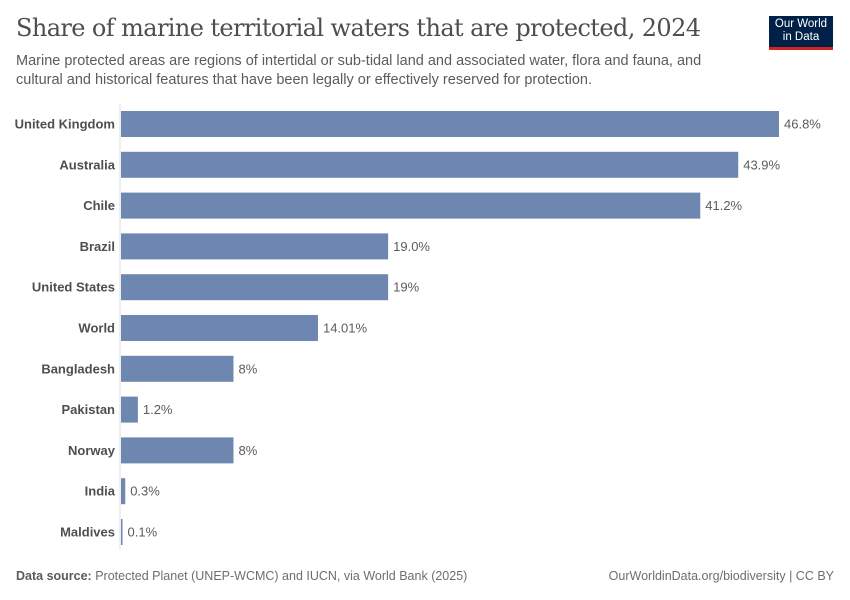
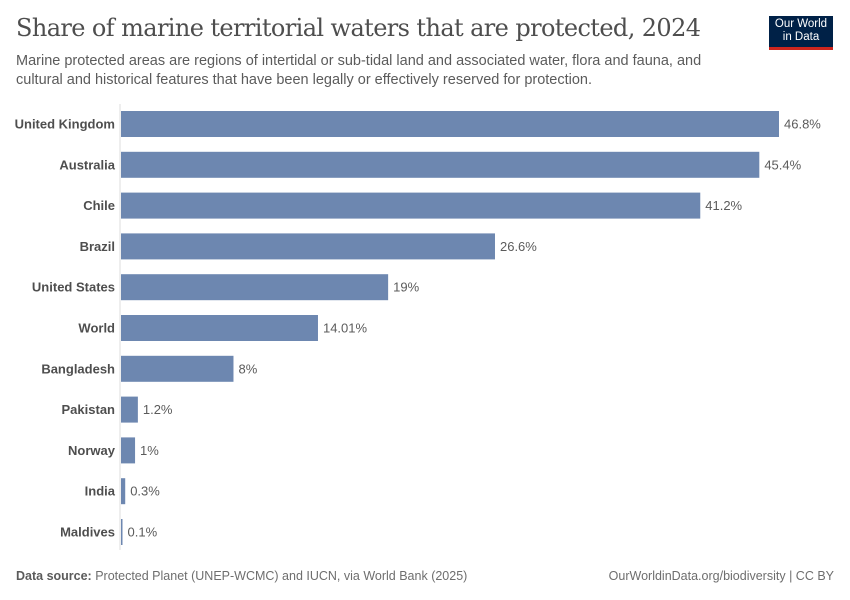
Australia: 43.9% -> 45.4%
Brazil: 19.0% -> 26.6%
Norway: 8% -> 1%
